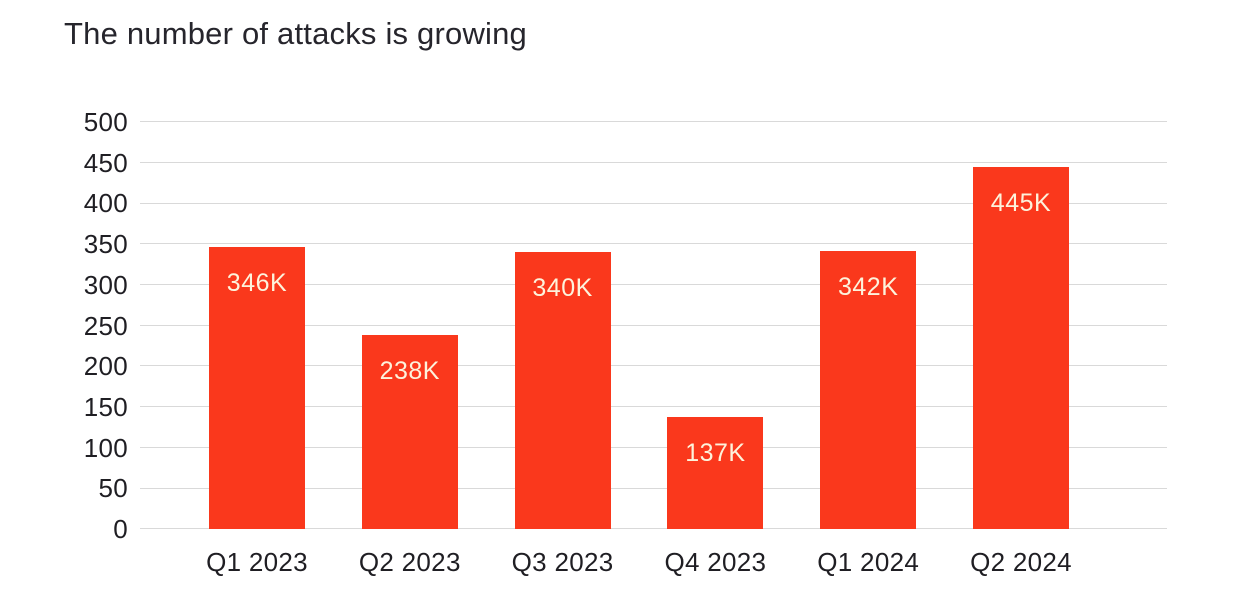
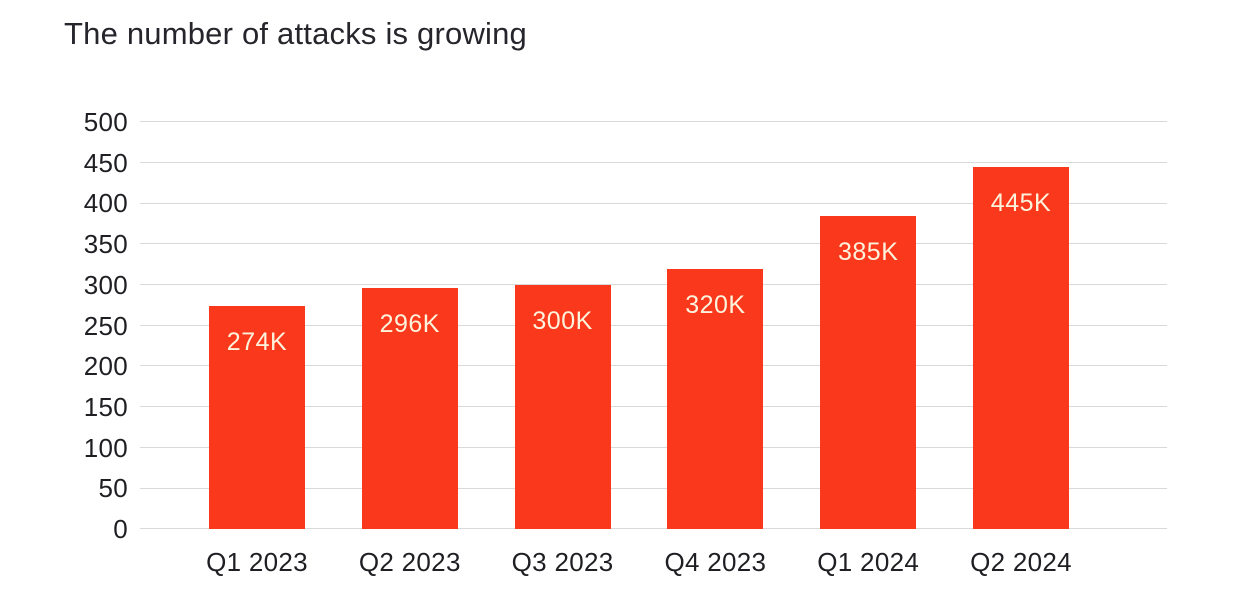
Q1 2023: 346K -> 274K
Q2 2023: 238K -> 296K
Q3 2023: 340K -> 300K
Q4 2023: 137K -> 320K
Q1 2024: 342K -> 385K
